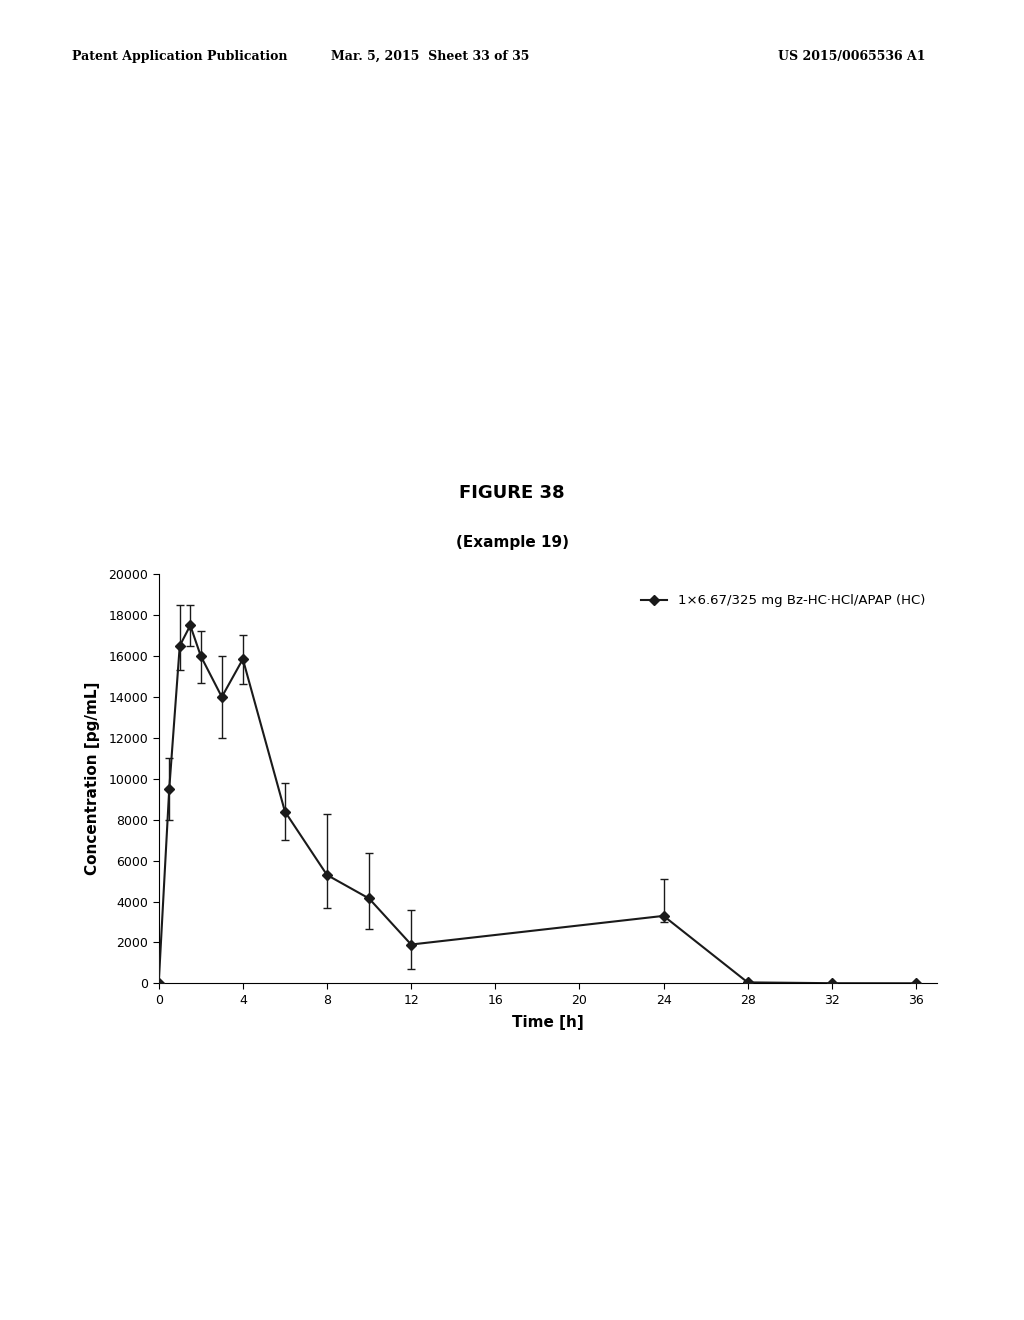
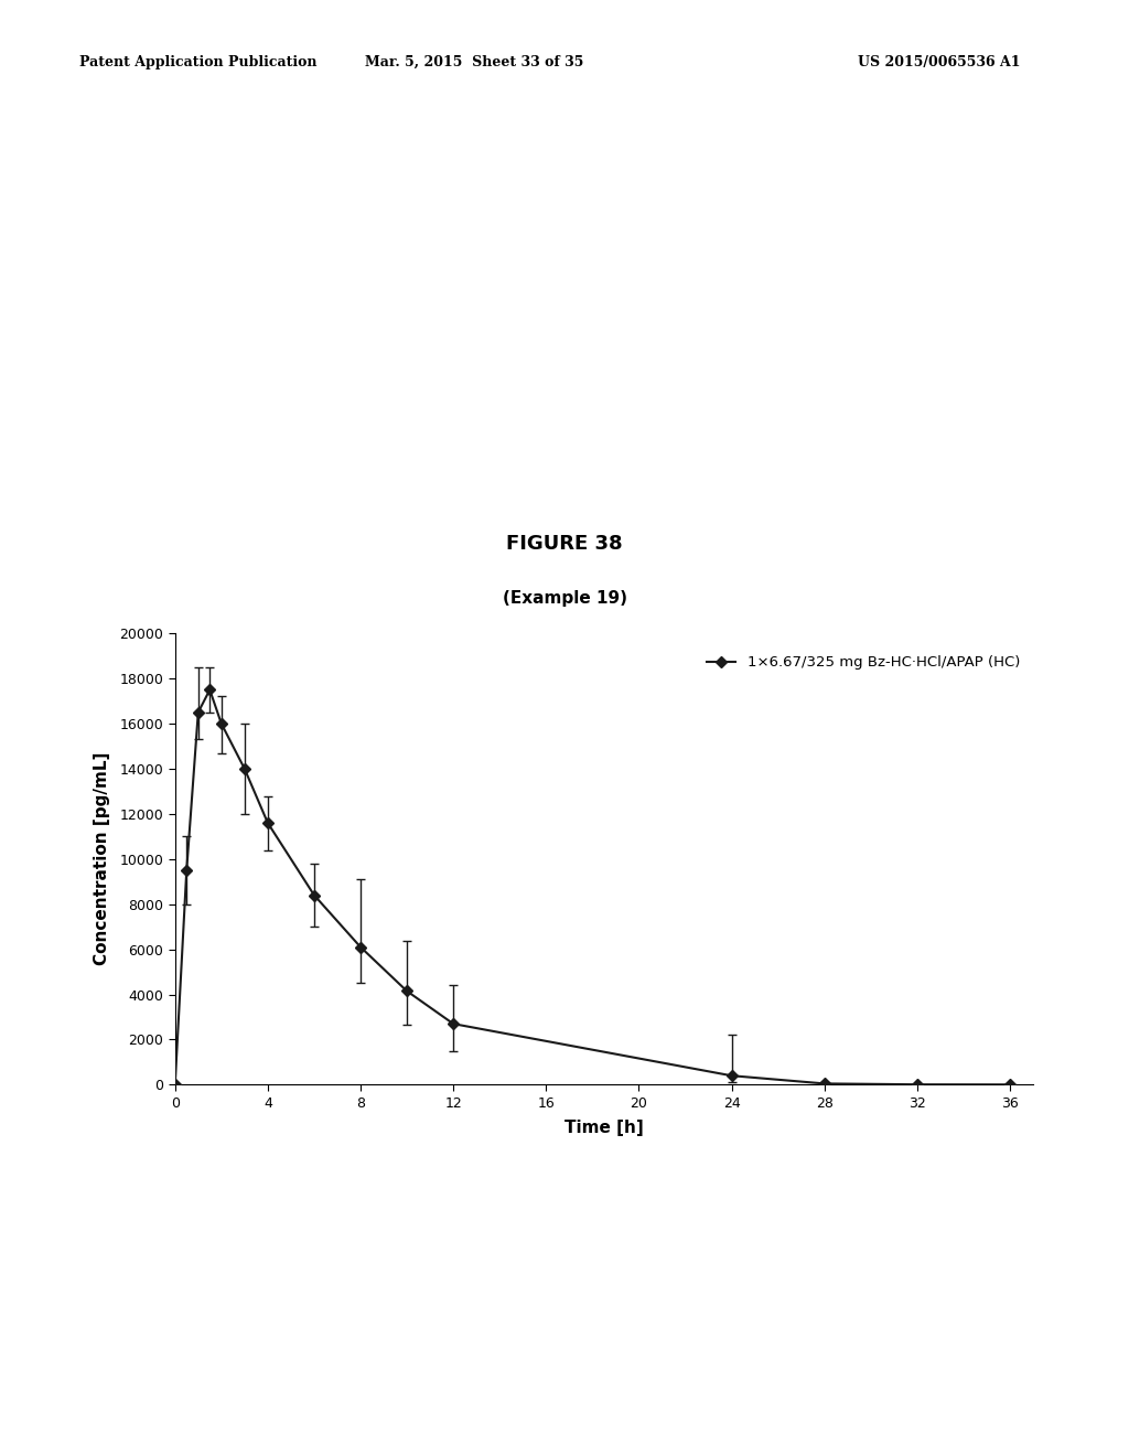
4: 15850 -> 11600
8: 5300 -> 6100
12: 1900 -> 2700
24: 3300 -> 400
